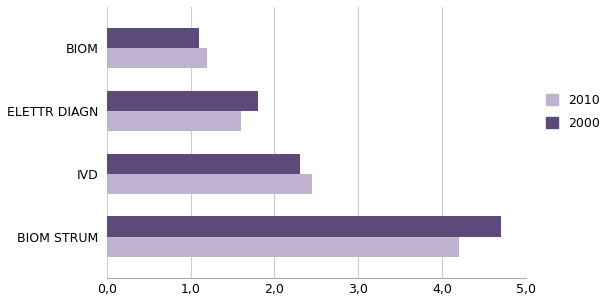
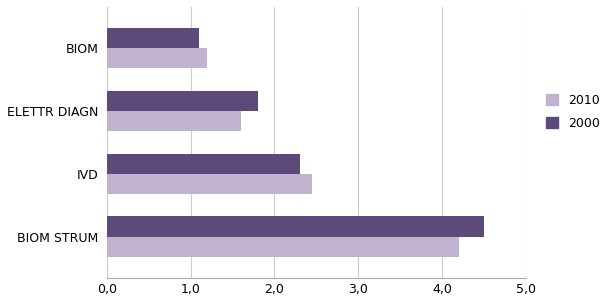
2000/BIOM STRUM: 4,7 -> 4,5
